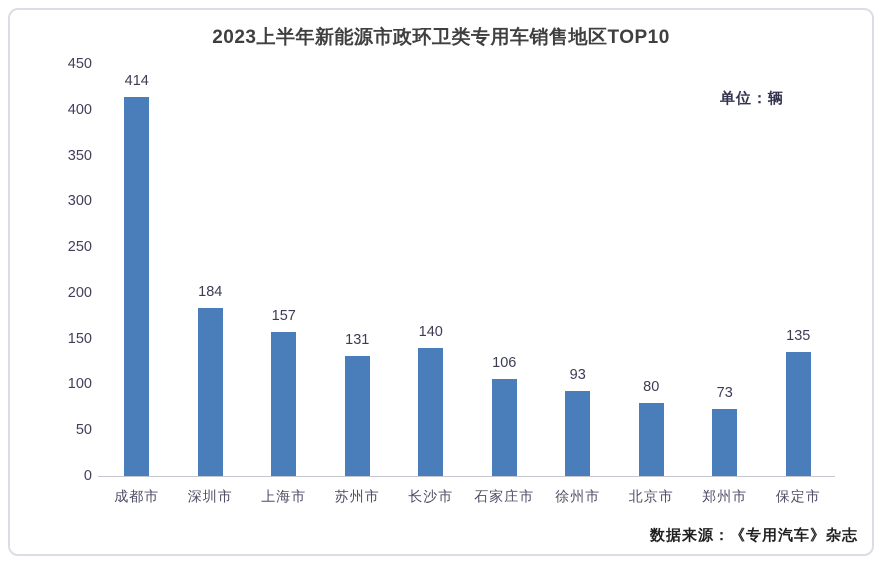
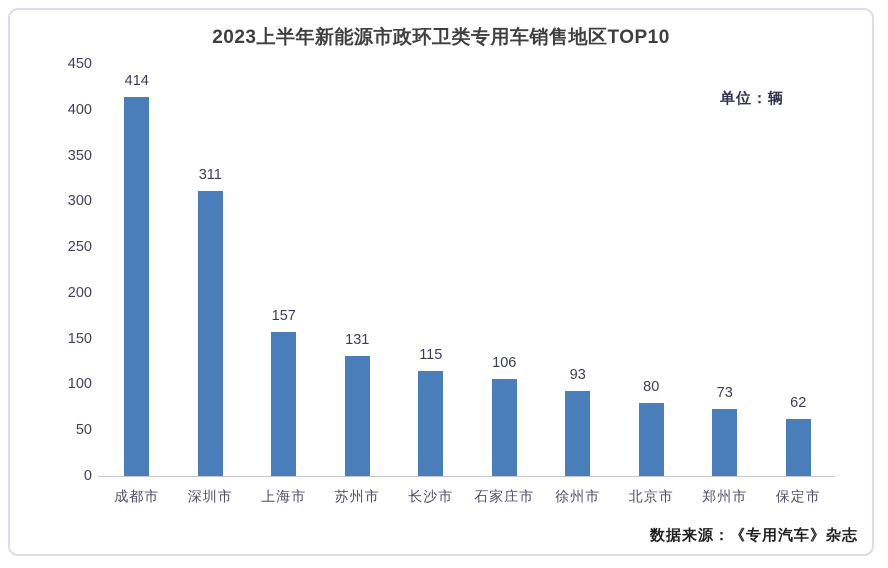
深圳市: 184 -> 311
长沙市: 140 -> 115
保定市: 135 -> 62
